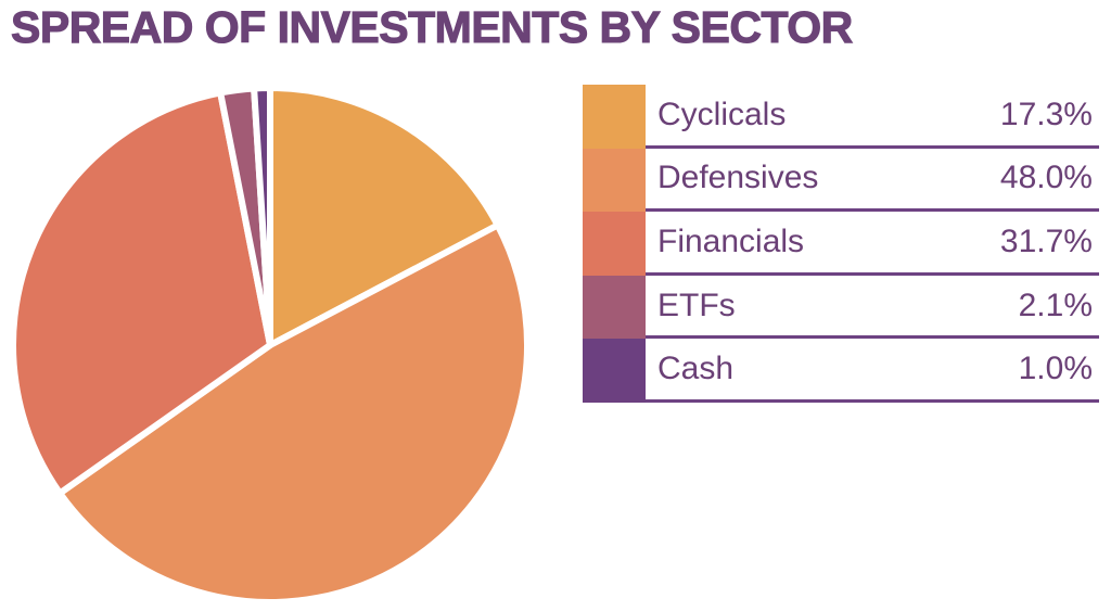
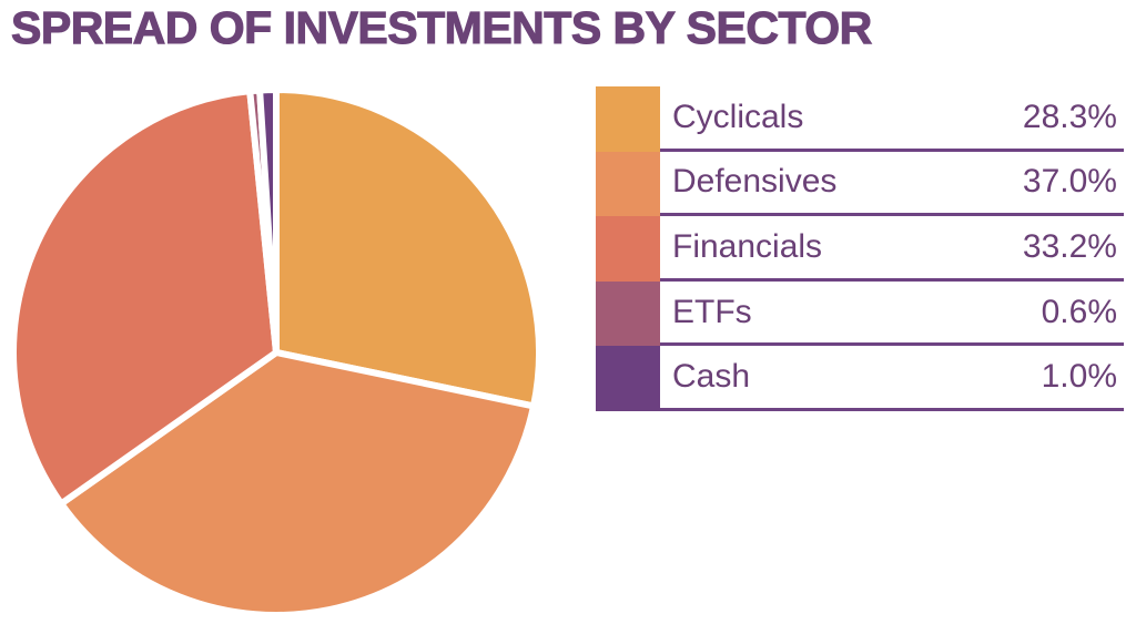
Cyclicals: 17.3% -> 28.3%
Defensives: 48.0% -> 37.0%
Financials: 31.7% -> 33.2%
ETFs: 2.1% -> 0.6%
